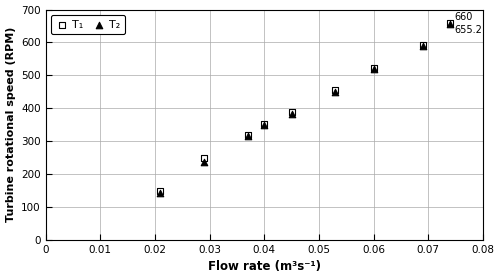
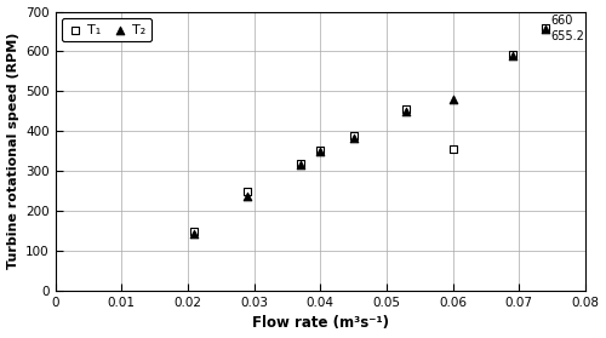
T₁/0.06: 522 -> 355
T₂/0.06: 518 -> 480
